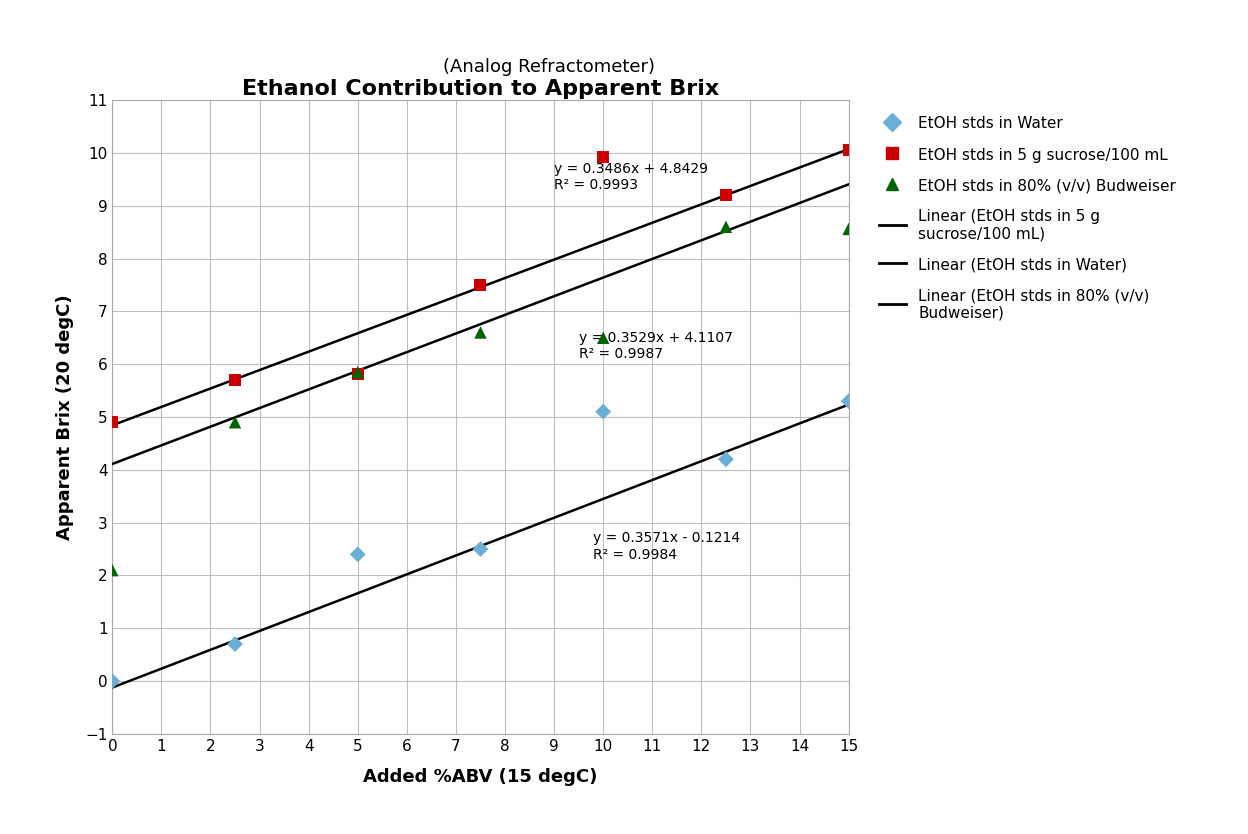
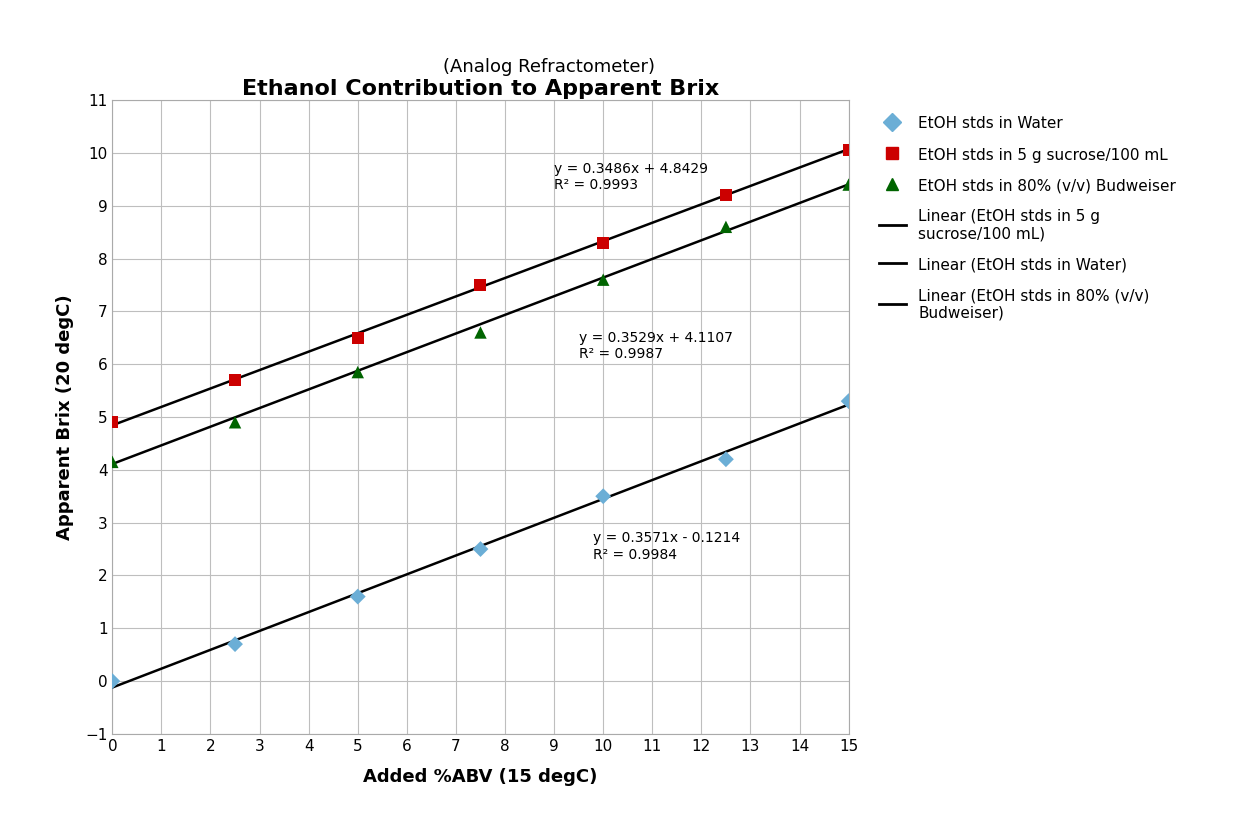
EtOH stds in 80% (v/v) Budweiser/0: 2.10 -> 4.15
EtOH stds in Water/5: 2.4 -> 1.6
EtOH stds in 5 g sucrose/100 mL/5: 5.82 -> 6.50
EtOH stds in Water/10: 5.1 -> 3.5
EtOH stds in 5 g sucrose/100 mL/10: 9.92 -> 8.30
EtOH stds in 80% (v/v) Budweiser/10: 6.50 -> 7.60
EtOH stds in 80% (v/v) Budweiser/15: 8.56 -> 9.40
